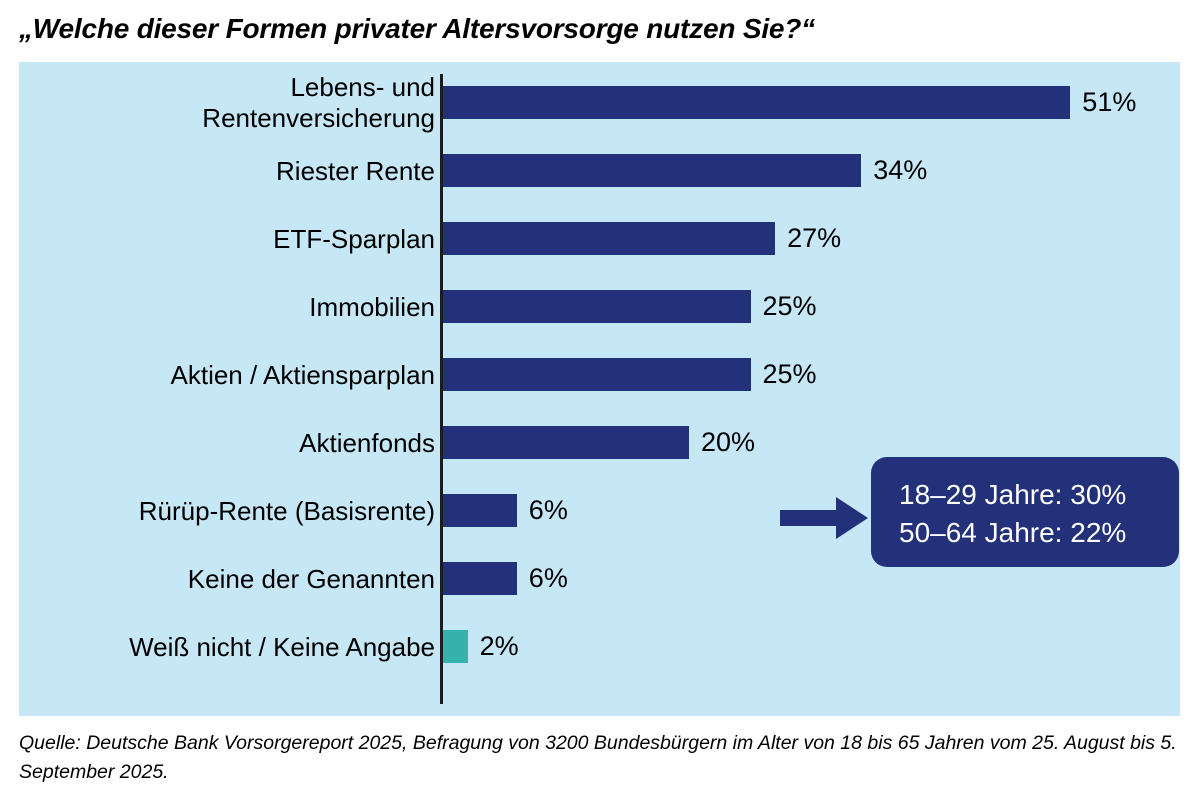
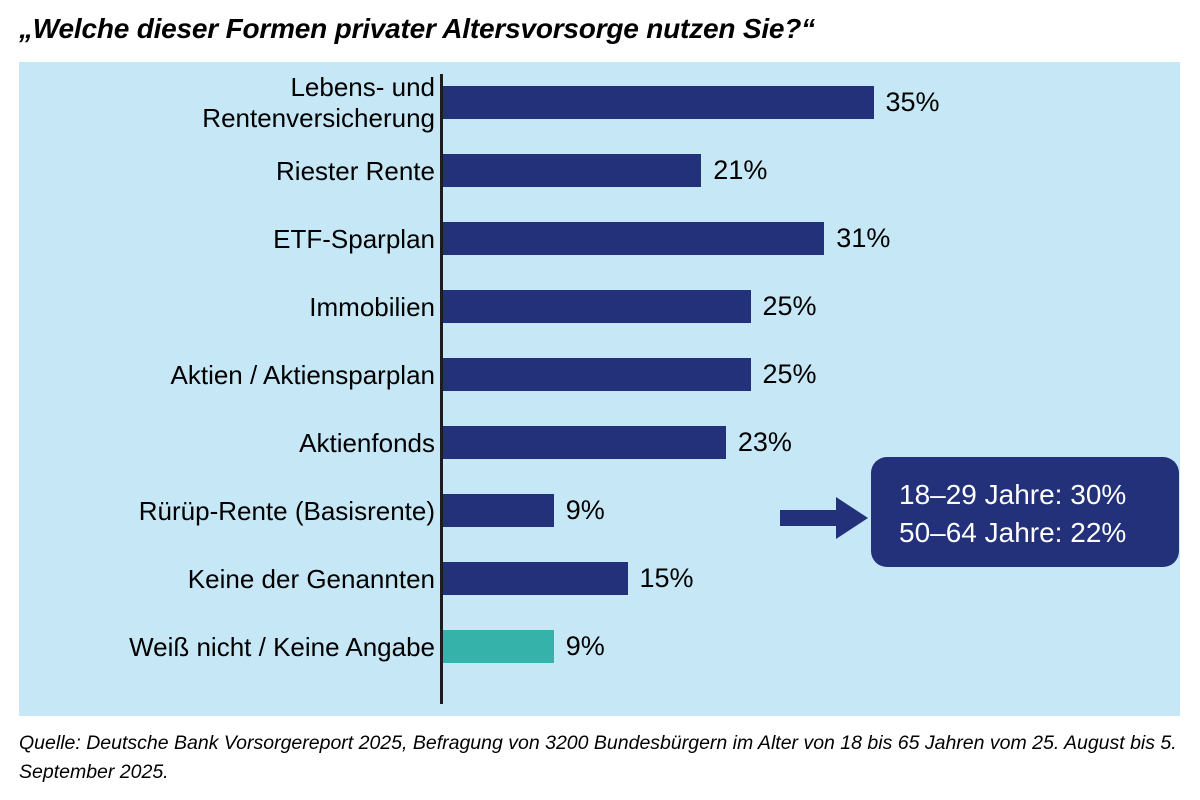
Lebens- und Rentenversicherung: 51% -> 35%
Riester Rente: 34% -> 21%
ETF-Sparplan: 27% -> 31%
Aktienfonds: 20% -> 23%
Rürüp-Rente (Basisrente): 6% -> 9%
Keine der Genannten: 6% -> 15%
Weiß nicht / Keine Angabe: 2% -> 9%
